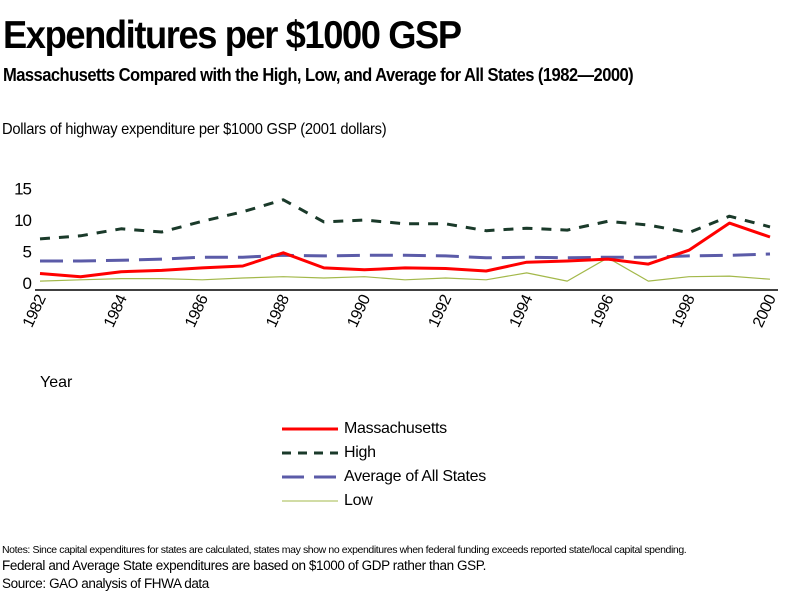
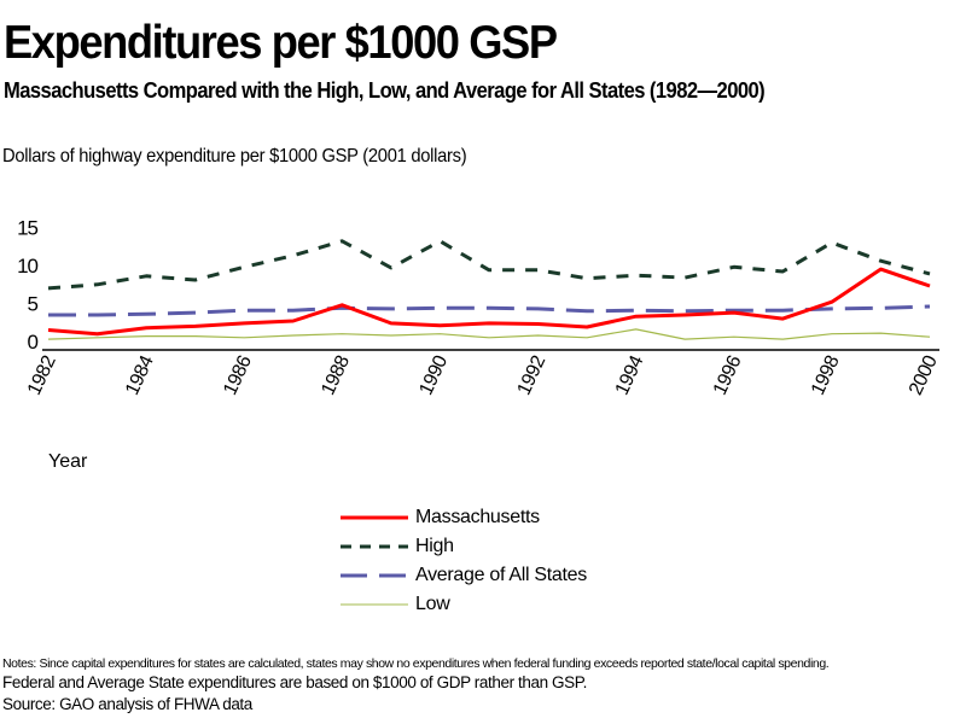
High/1990: 10 -> 13
Low/1996: 4 -> 1
High/1998: 8 -> 13
